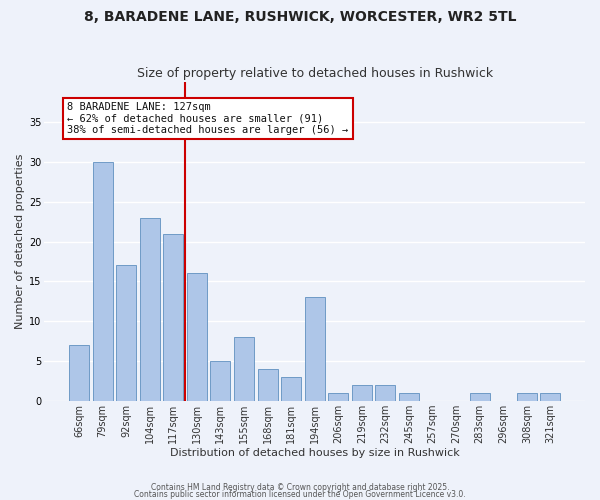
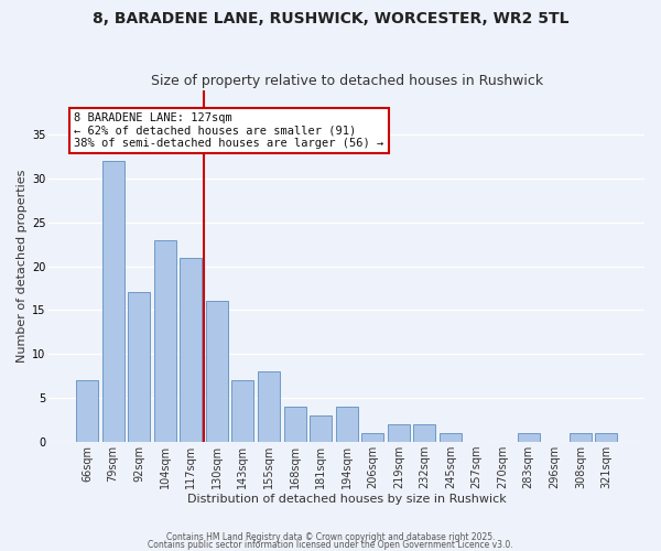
79sqm: 30 -> 32
143sqm: 5 -> 7
194sqm: 13 -> 4
